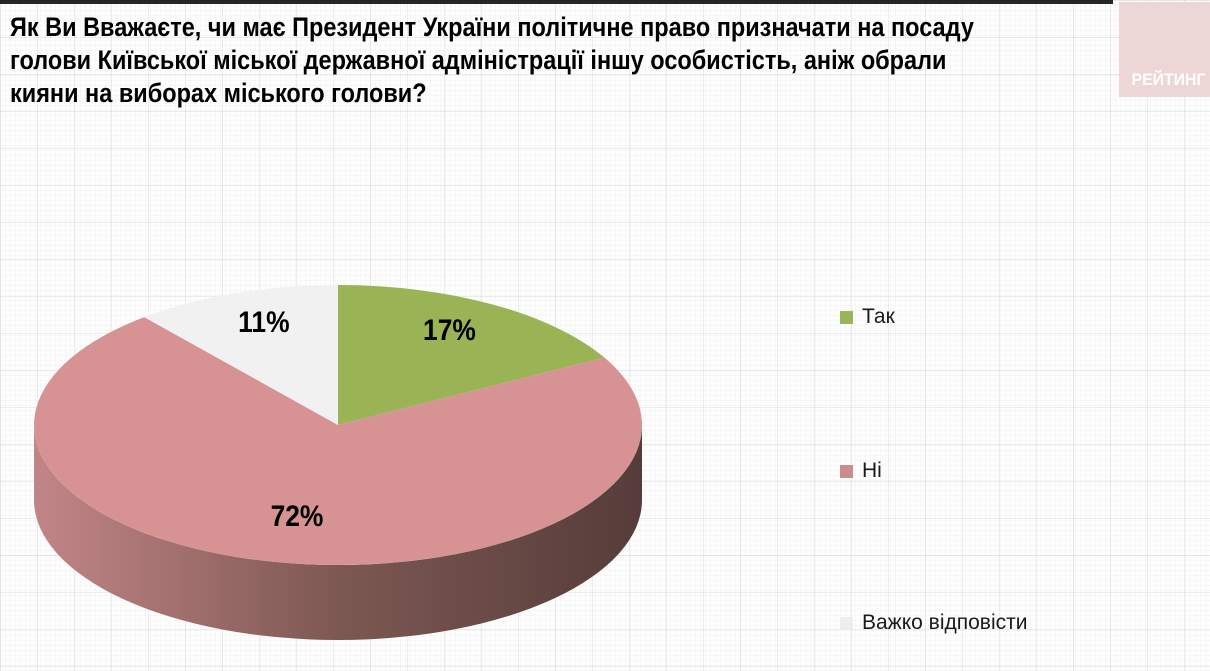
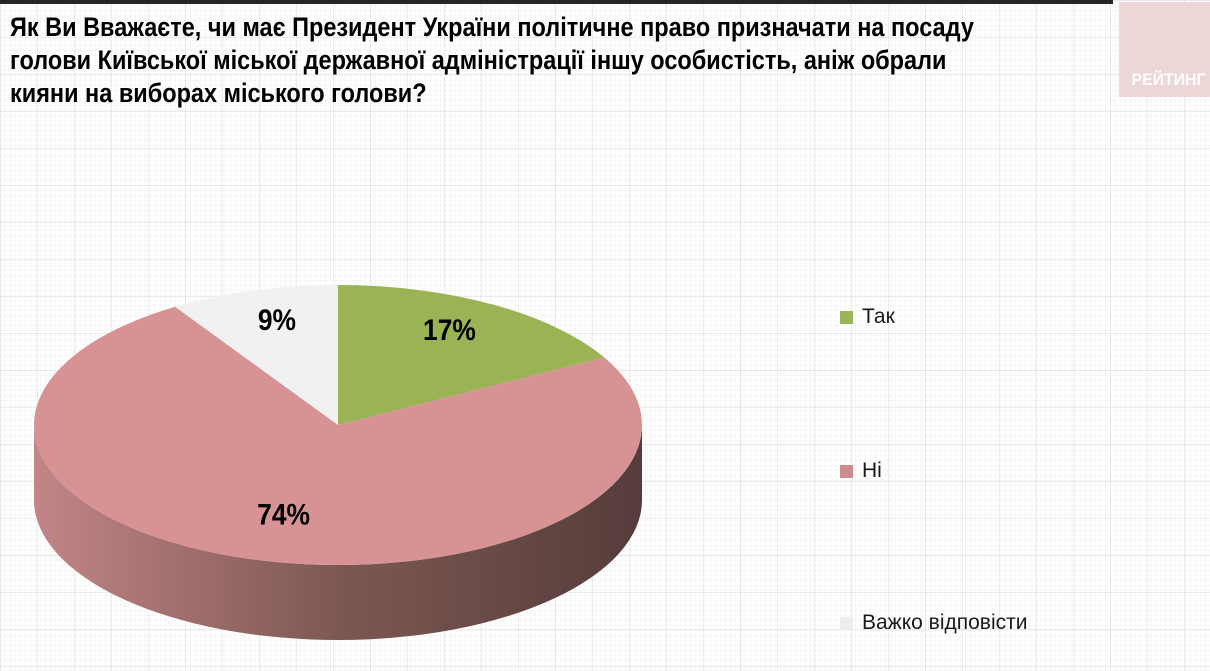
Ні: 72% -> 74%
Важко відповісти: 11% -> 9%
